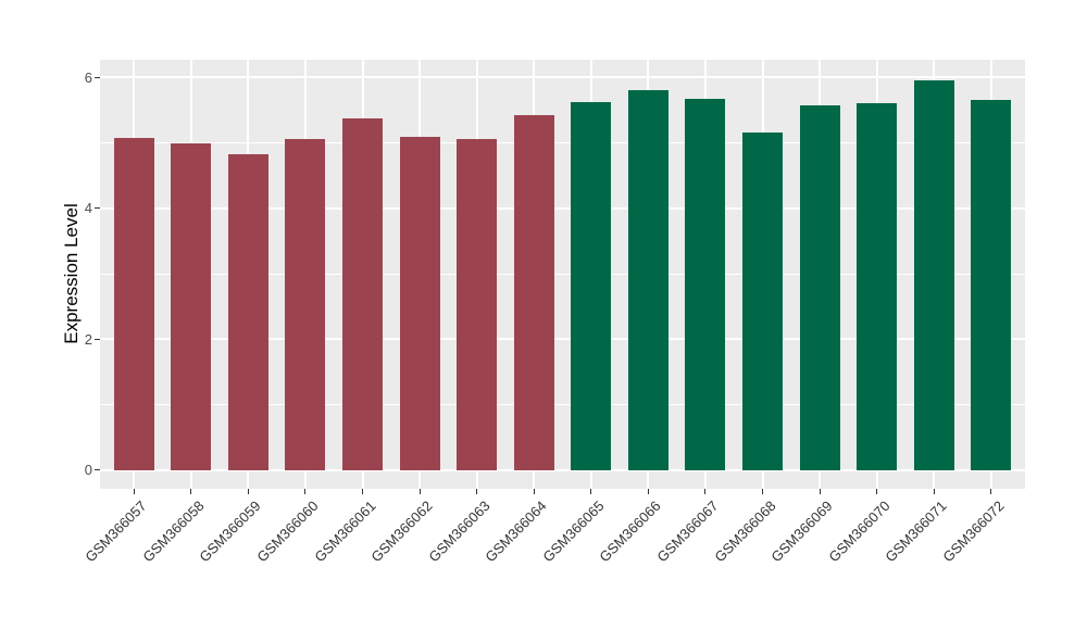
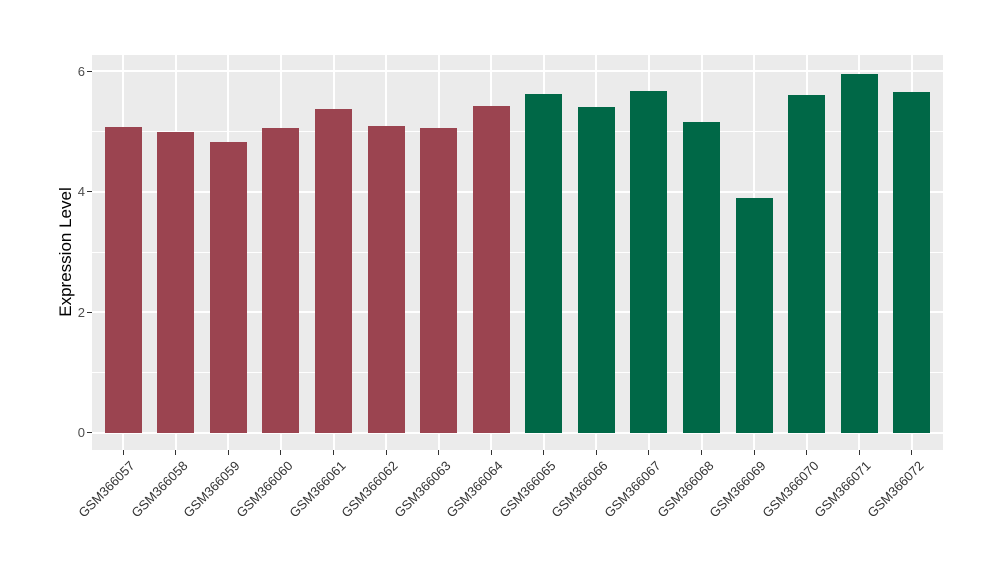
GSM366066: 5.8 -> 5.4
GSM366069: 5.6 -> 3.9
